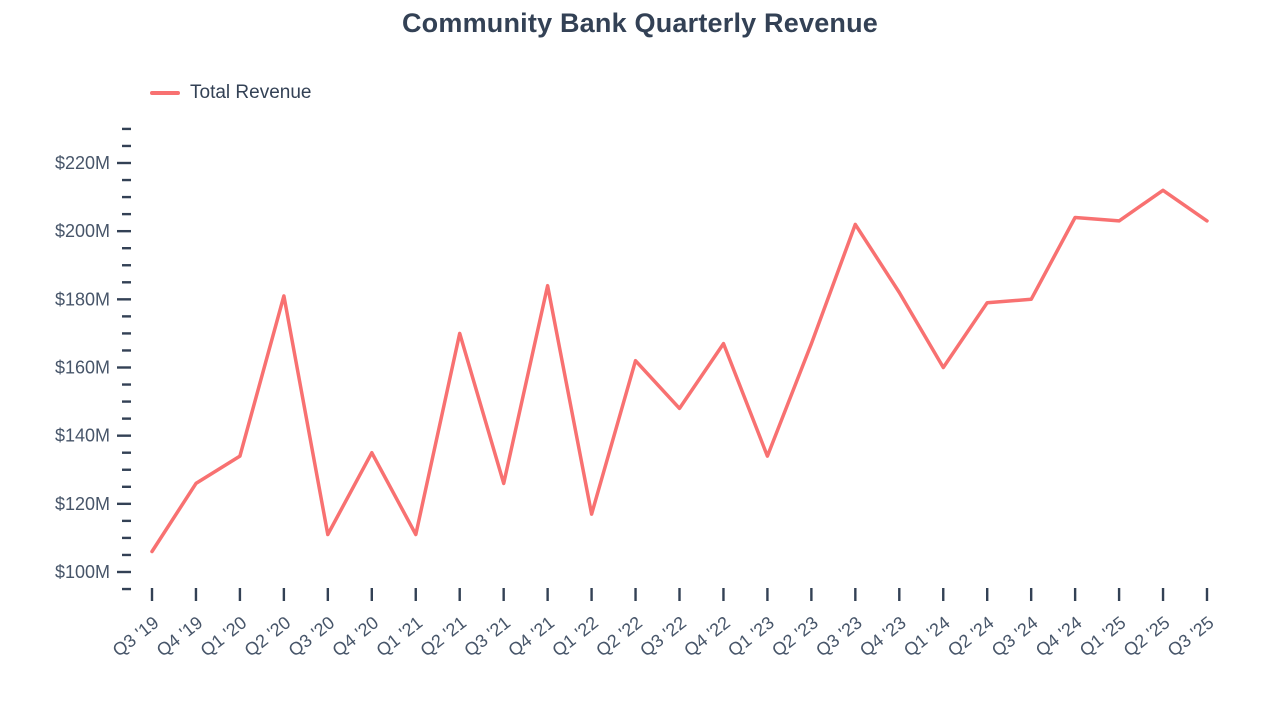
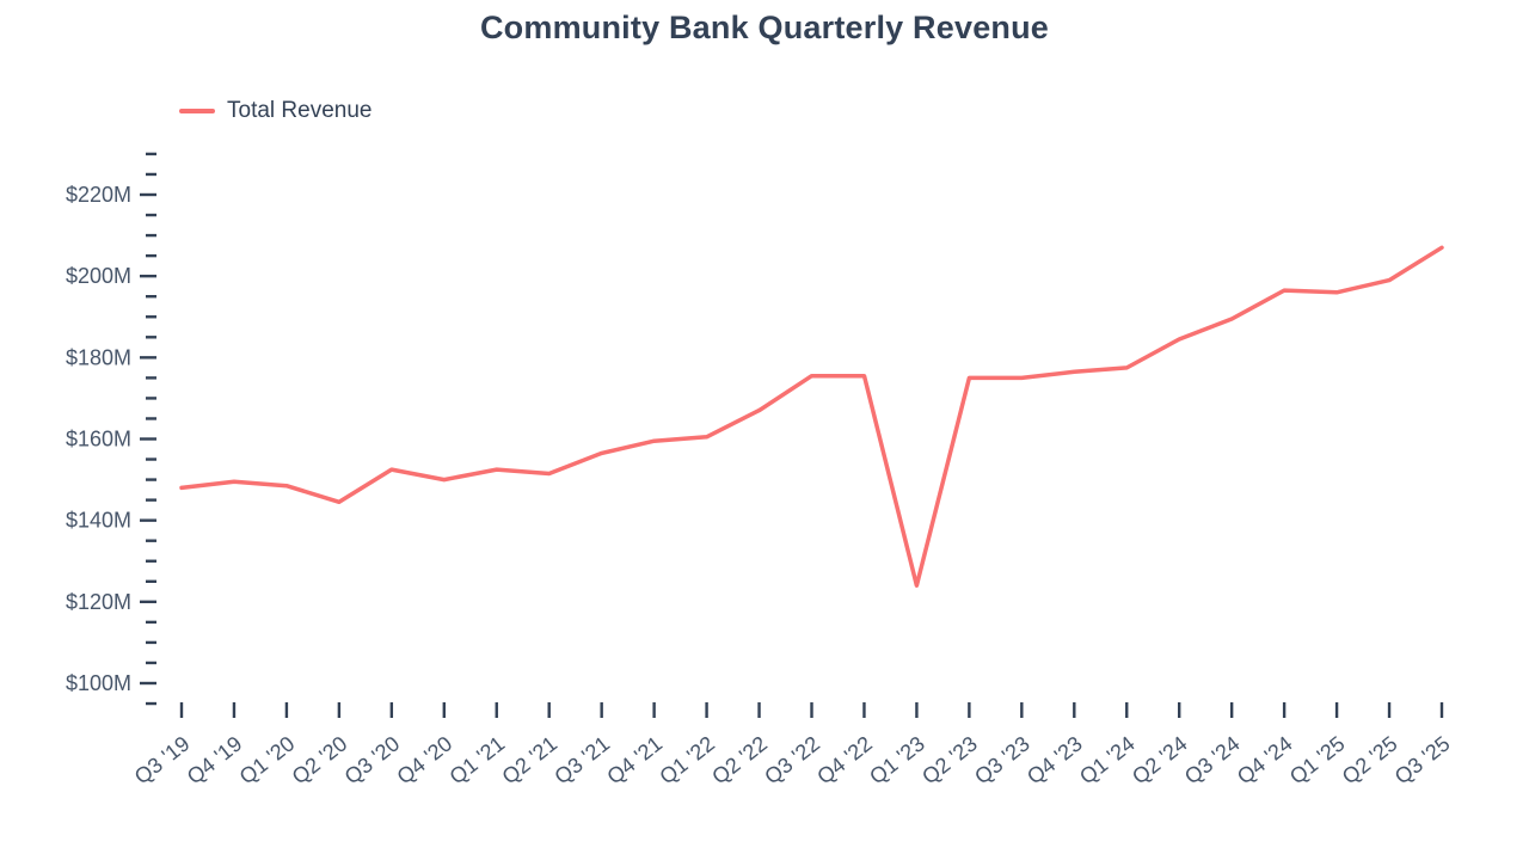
Q3 '19: $106M -> $148M
Q4 '19: $126M -> $150M
Q1 '20: $134M -> $148M
Q2 '20: $181M -> $144M
Q3 '20: $111M -> $152M
Q4 '20: $135M -> $150M
Q1 '21: $111M -> $152M
Q2 '21: $170M -> $152M
Q3 '21: $126M -> $156M
Q4 '21: $184M -> $160M
Q1 '22: $117M -> $160M
Q2 '22: $162M -> $167M
Q3 '22: $148M -> $176M
Q4 '22: $167M -> $176M
Q1 '23: $134M -> $124M
Q2 '23: $167M -> $175M
Q3 '23: $202M -> $175M
Q4 '23: $182M -> $176M
Q1 '24: $160M -> $178M
Q2 '24: $179M -> $184M
Q3 '24: $180M -> $190M
Q4 '24: $204M -> $196M
Q1 '25: $203M -> $196M
Q2 '25: $212M -> $199M
Q3 '25: $203M -> $207M
